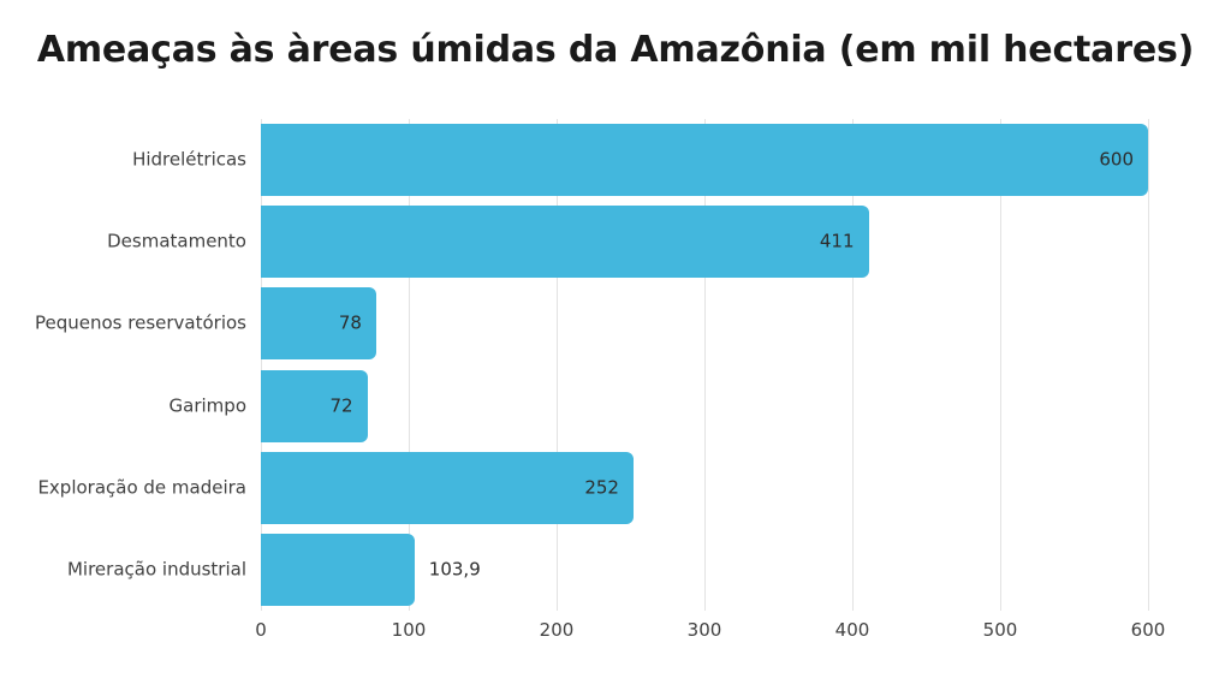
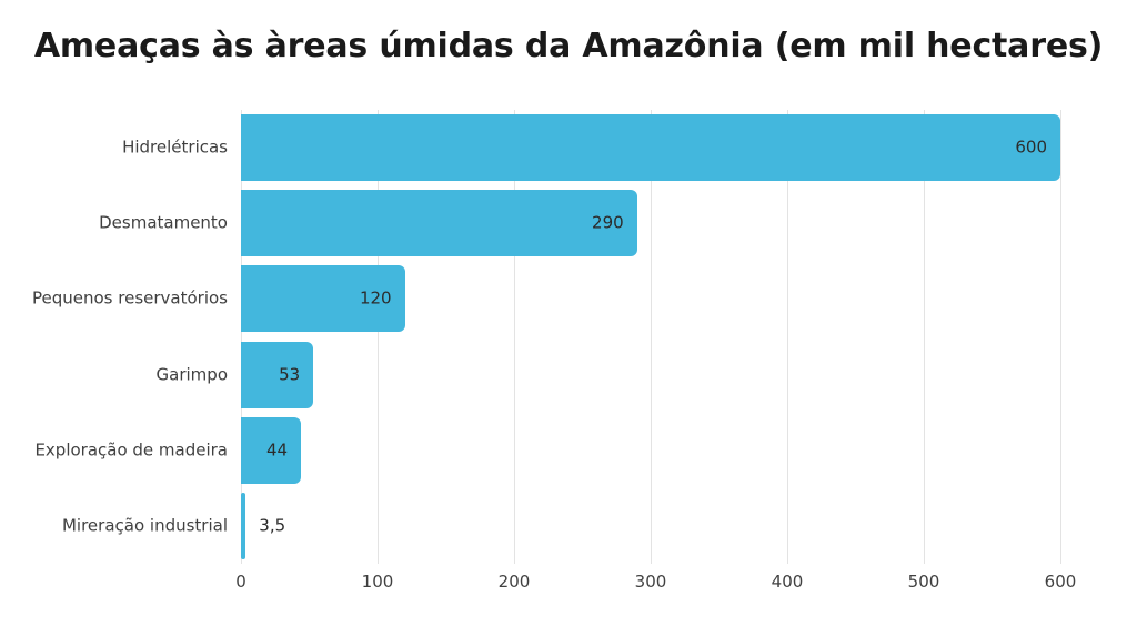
Desmatamento: 411 -> 290
Pequenos reservatórios: 78 -> 120
Garimpo: 72 -> 53
Exploração de madeira: 252 -> 44
Mireração industrial: 103,9 -> 3,5
